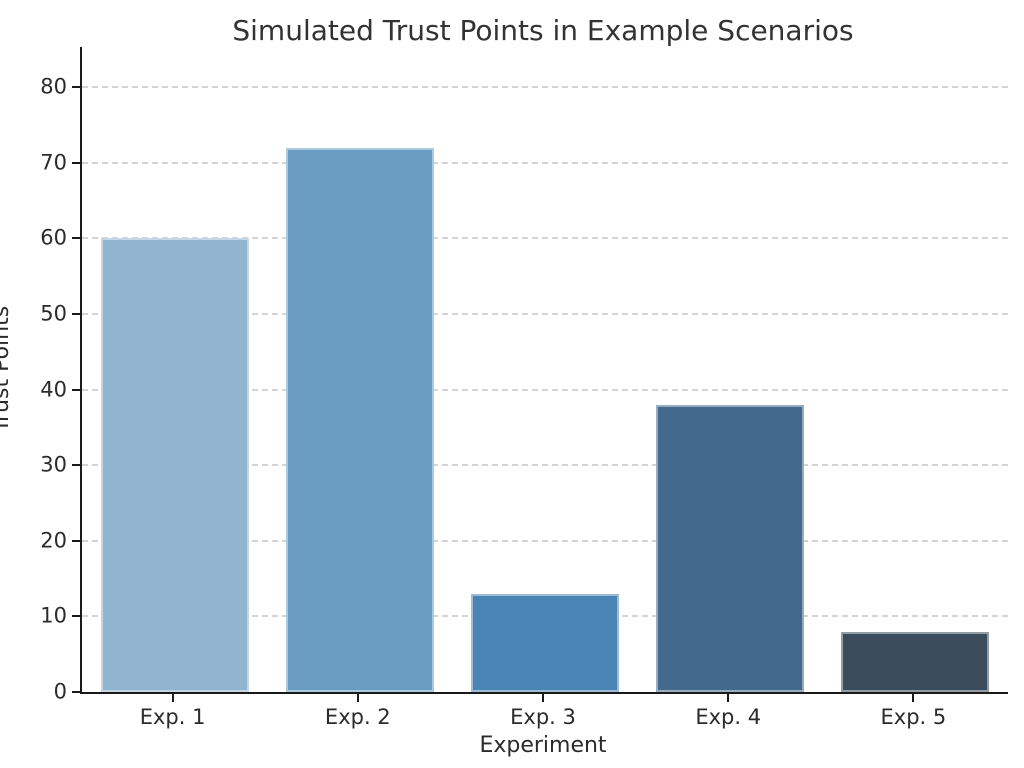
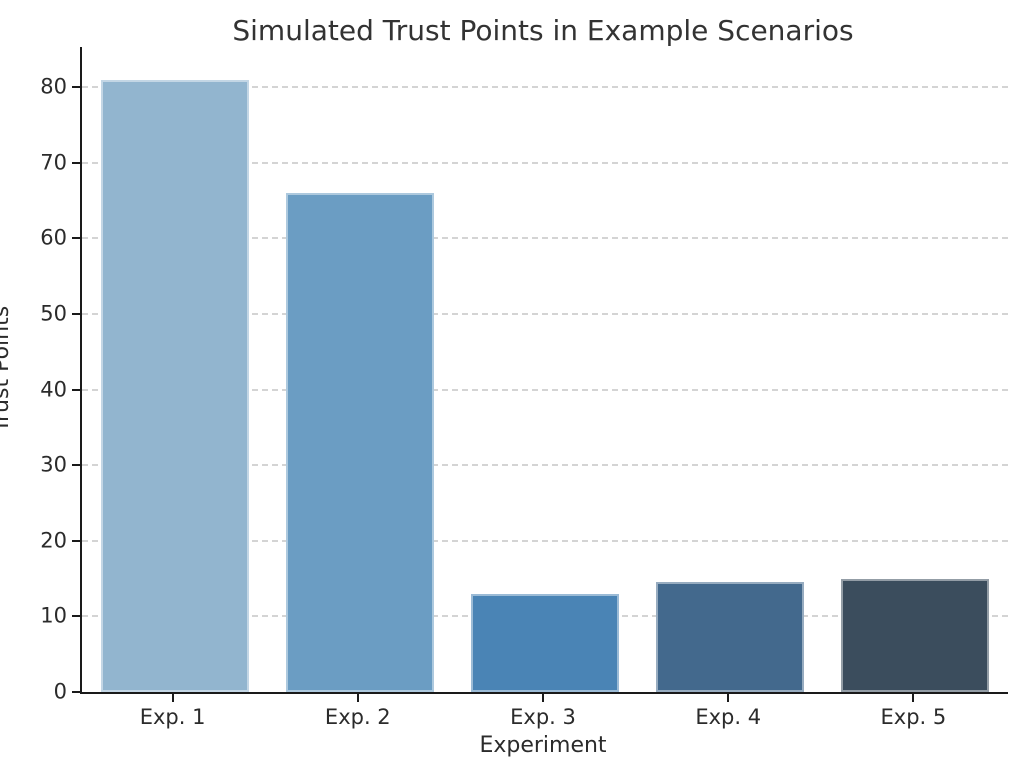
Exp. 1: 60 -> 81
Exp. 2: 72 -> 66
Exp. 4: 38 -> 15
Exp. 5: 8 -> 15
